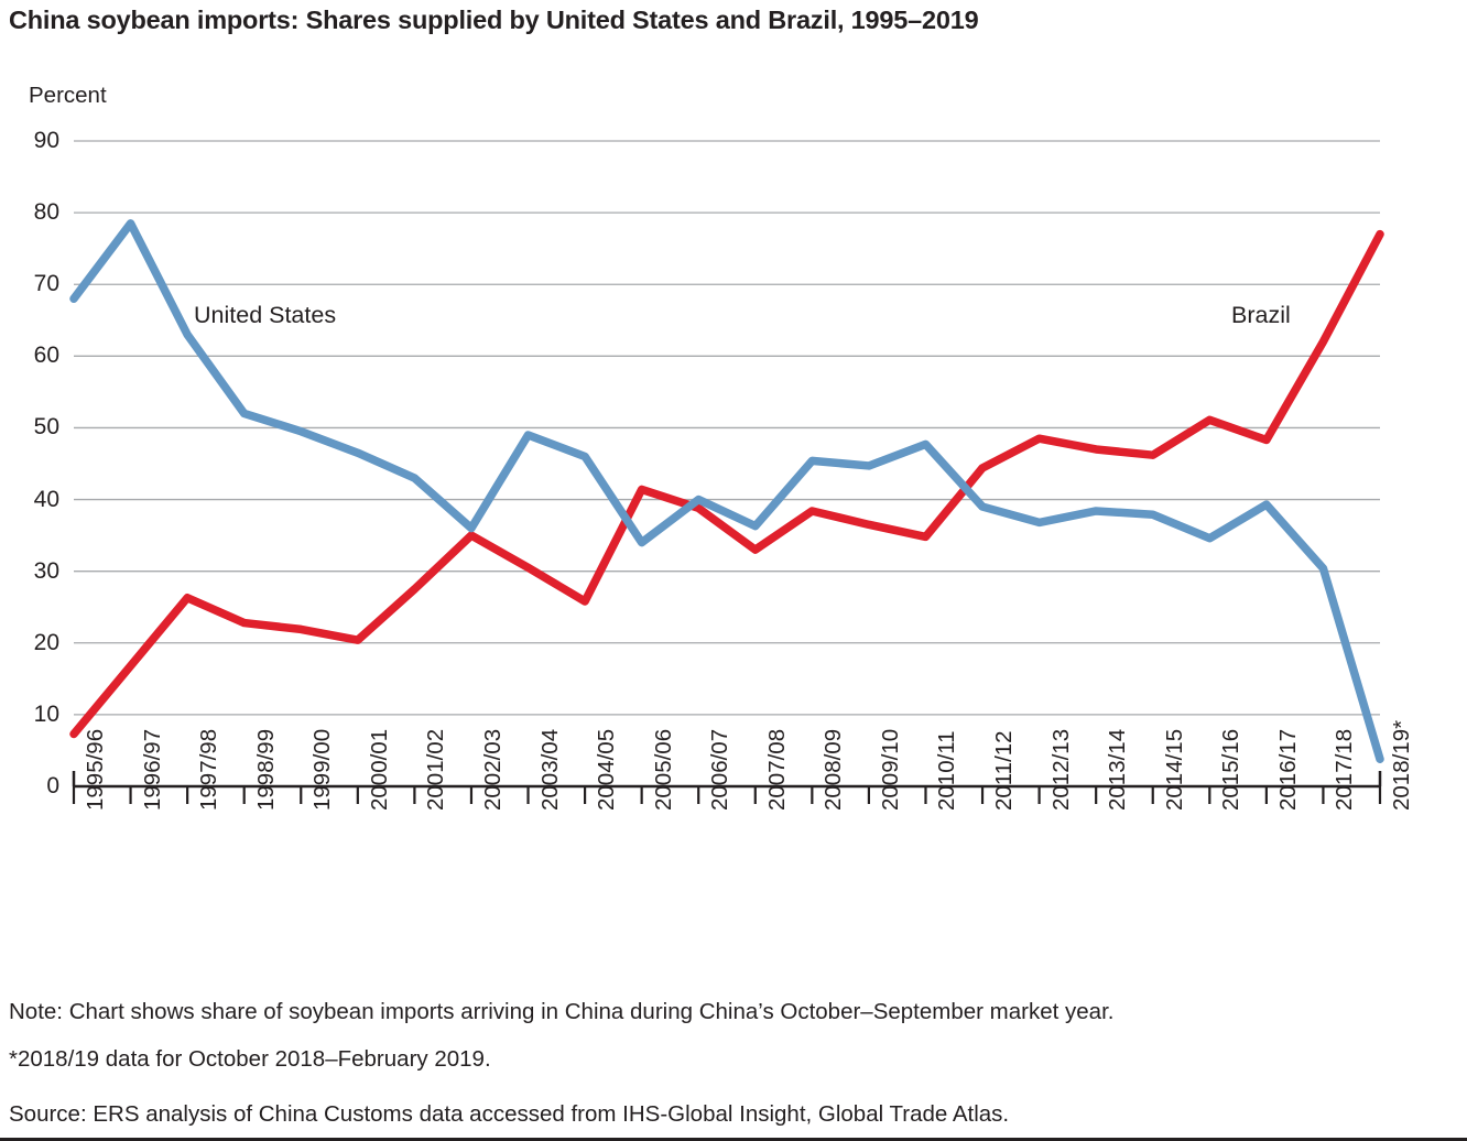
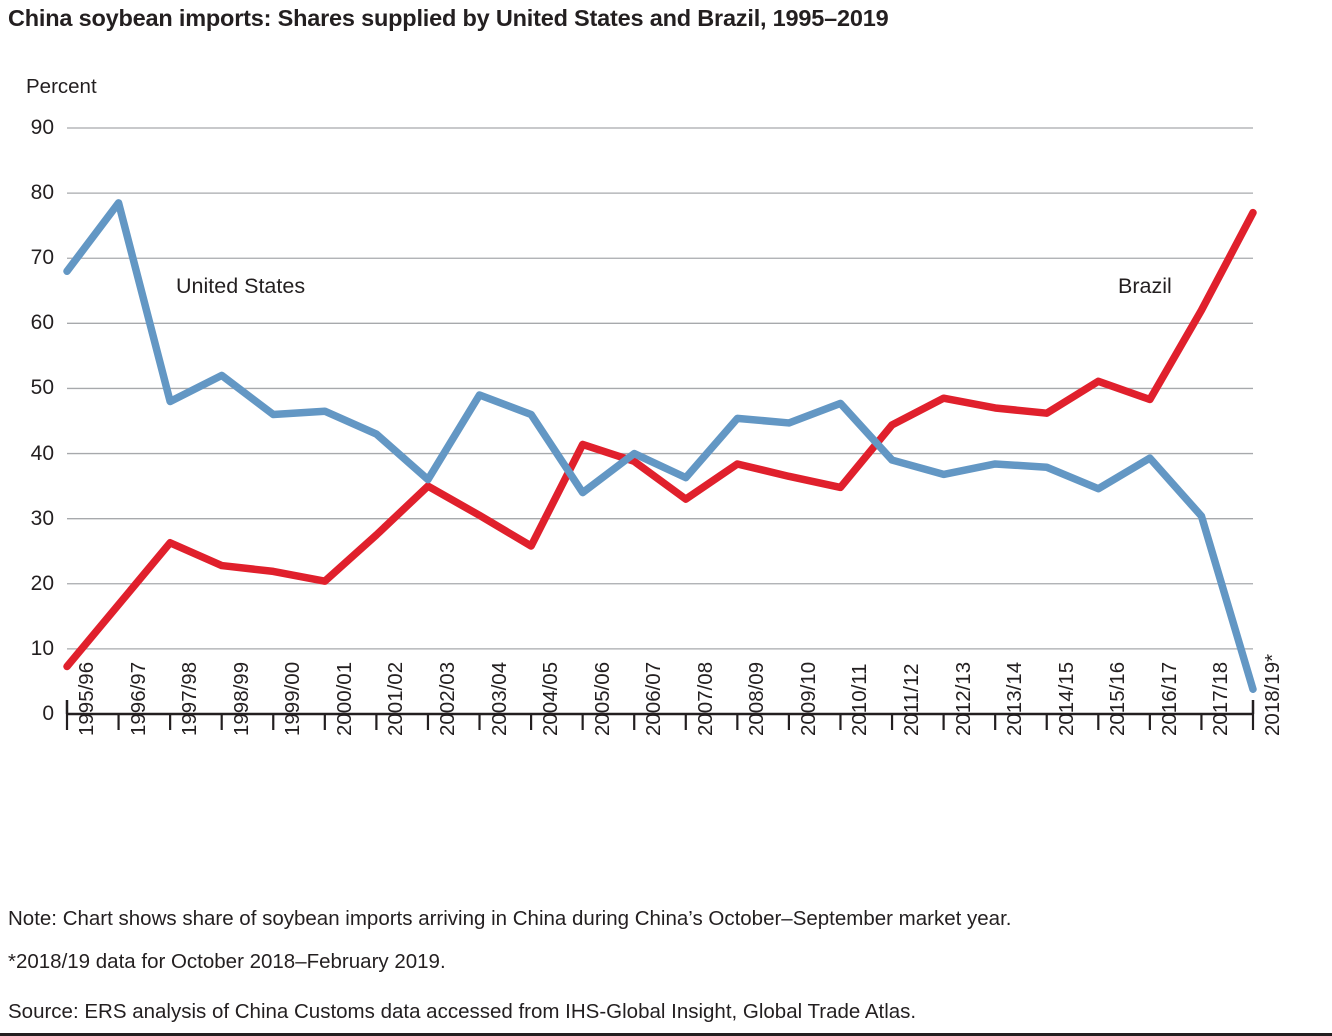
United States/1997/98: 63 -> 48
United States/1999/00: 50 -> 46
